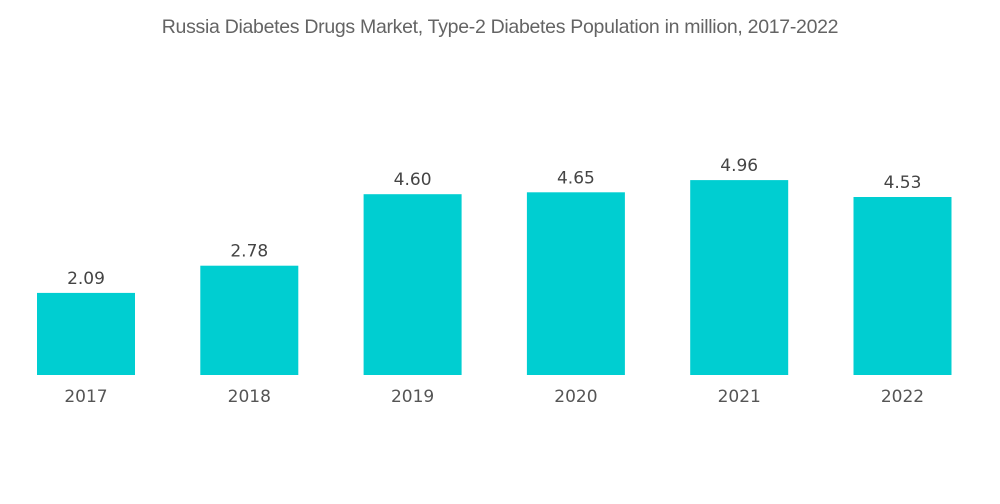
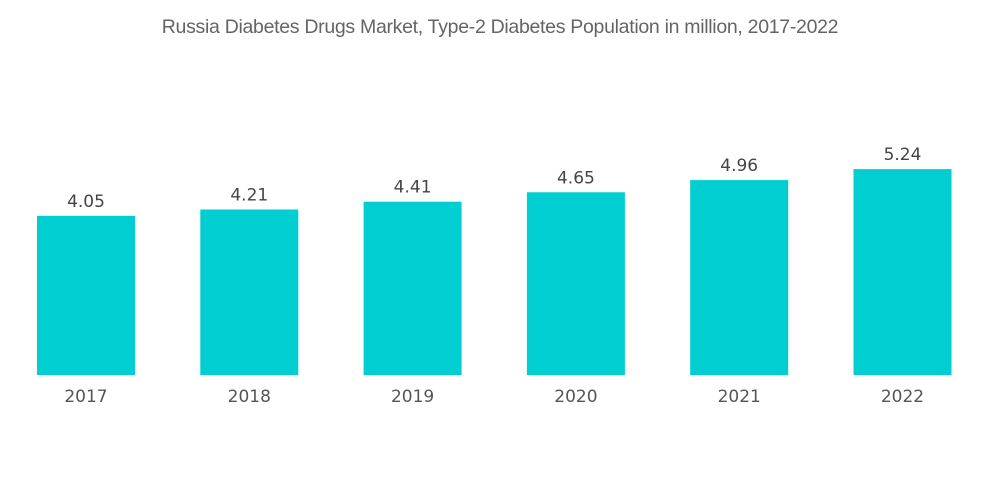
2017: 2.09 -> 4.05
2018: 2.78 -> 4.21
2019: 4.60 -> 4.41
2022: 4.53 -> 5.24
